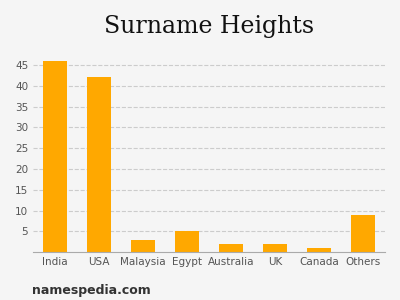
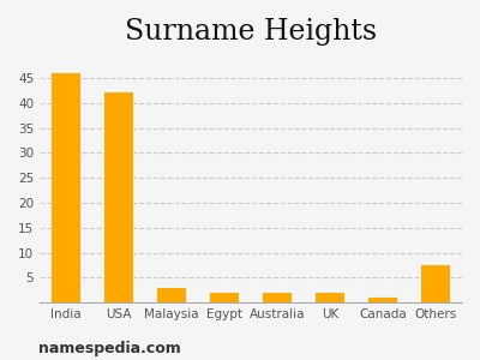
Egypt: 5.0 -> 2.0
Others: 9.0 -> 7.5
